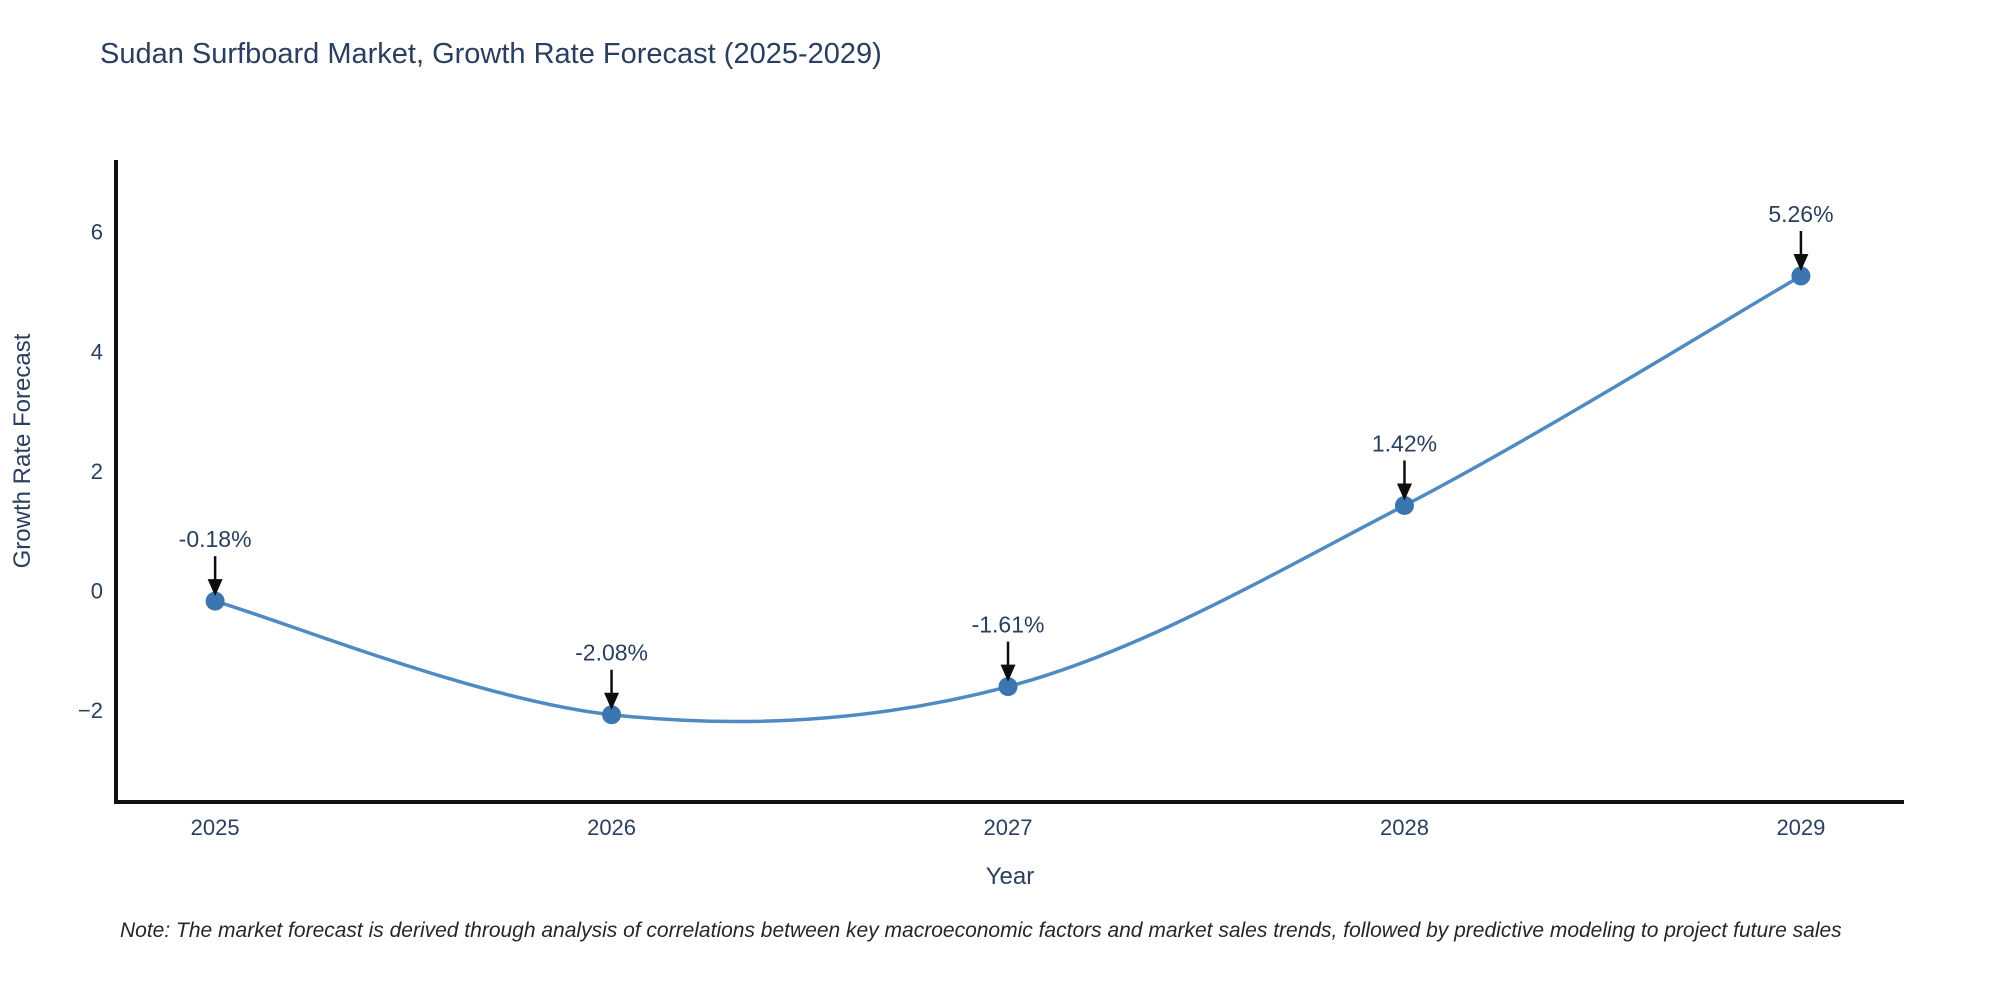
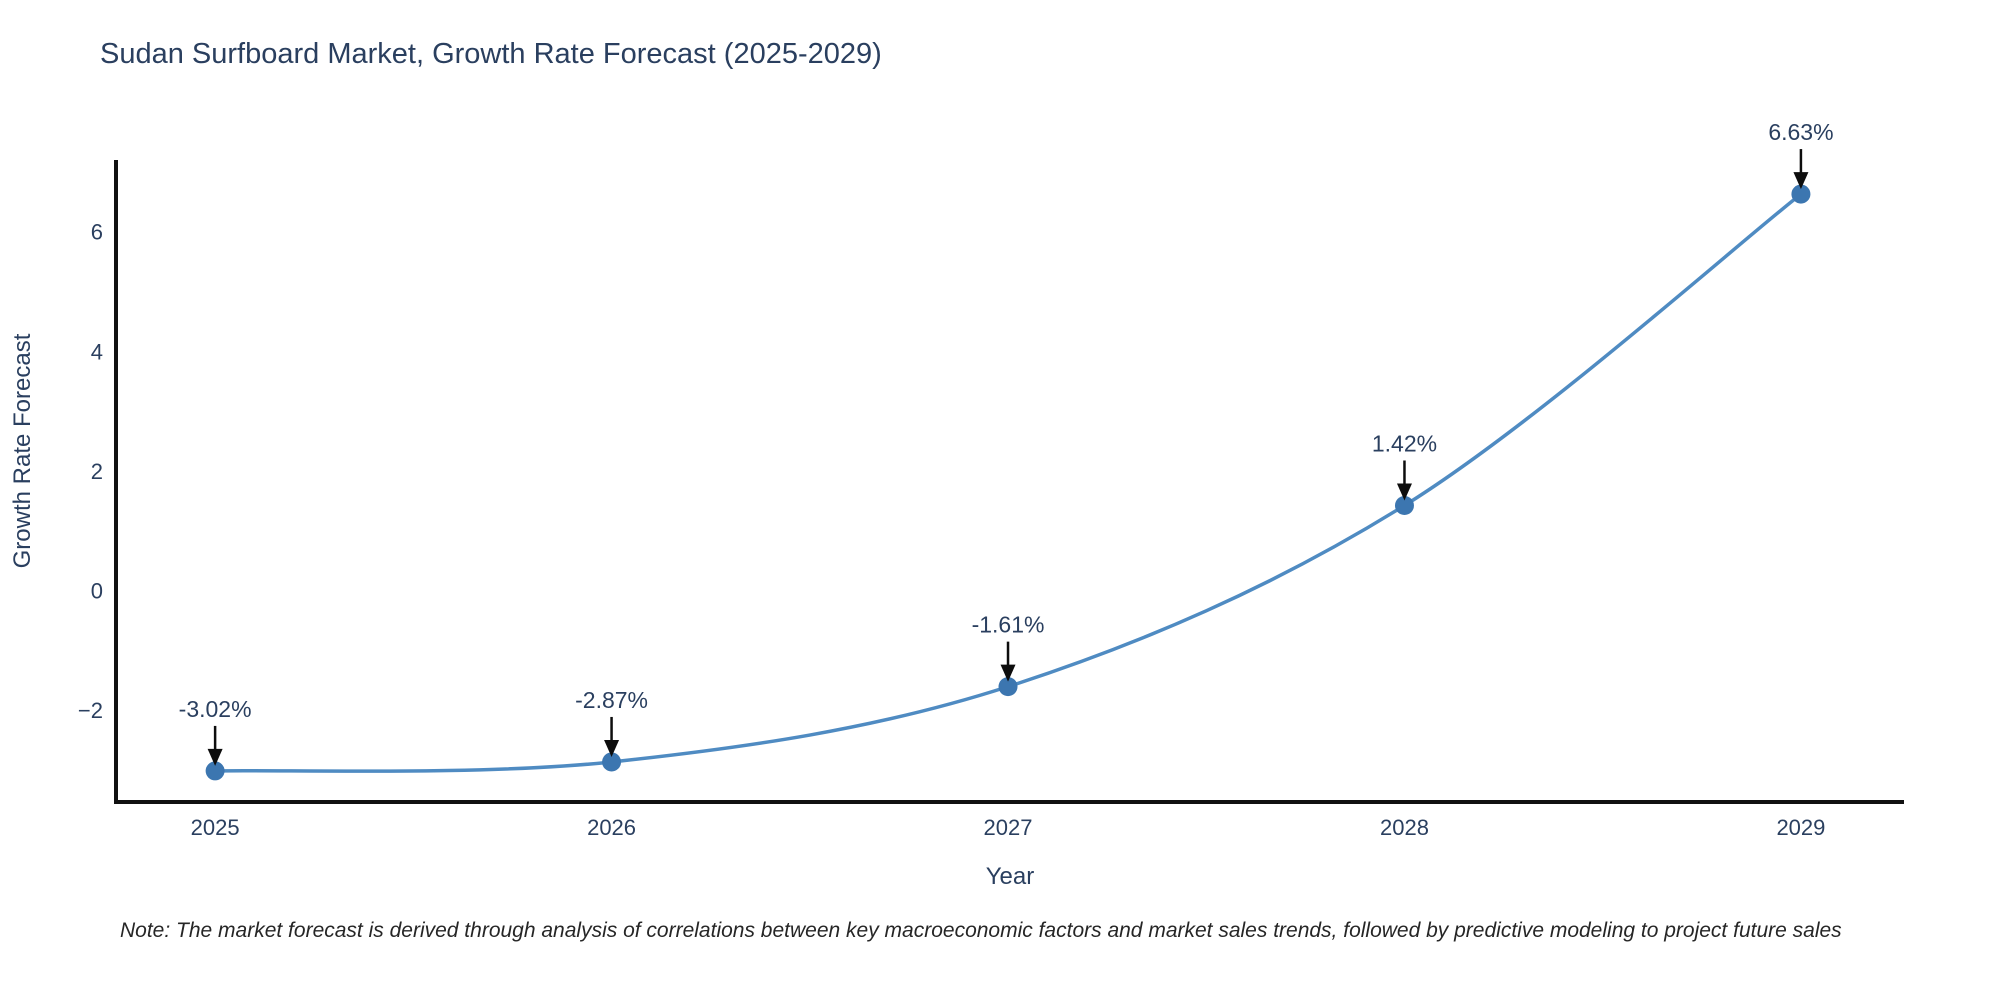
2025: -0.18% -> -3.02%
2026: -2.08% -> -2.87%
2029: 5.26% -> 6.63%
